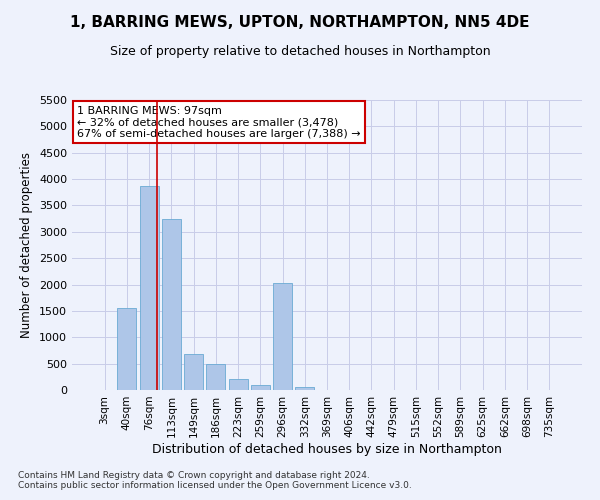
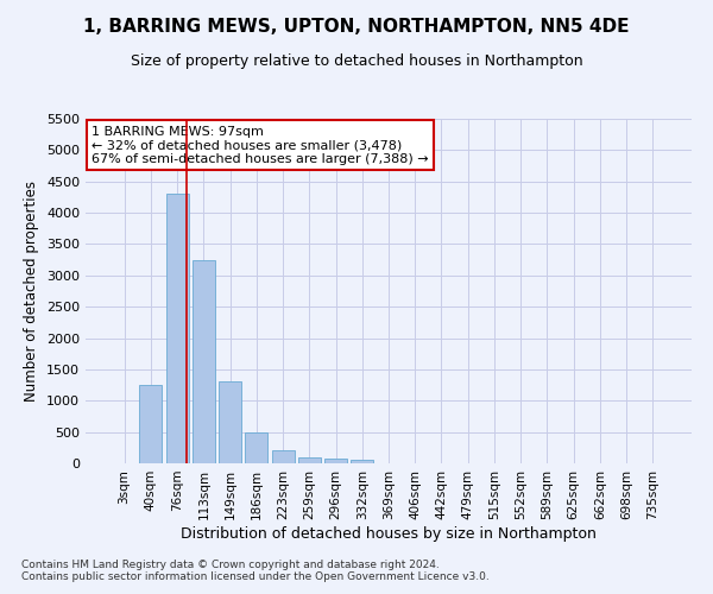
40sqm: 1560 -> 1250
76sqm: 3860 -> 4300
149sqm: 680 -> 1300
296sqm: 2020 -> 70
